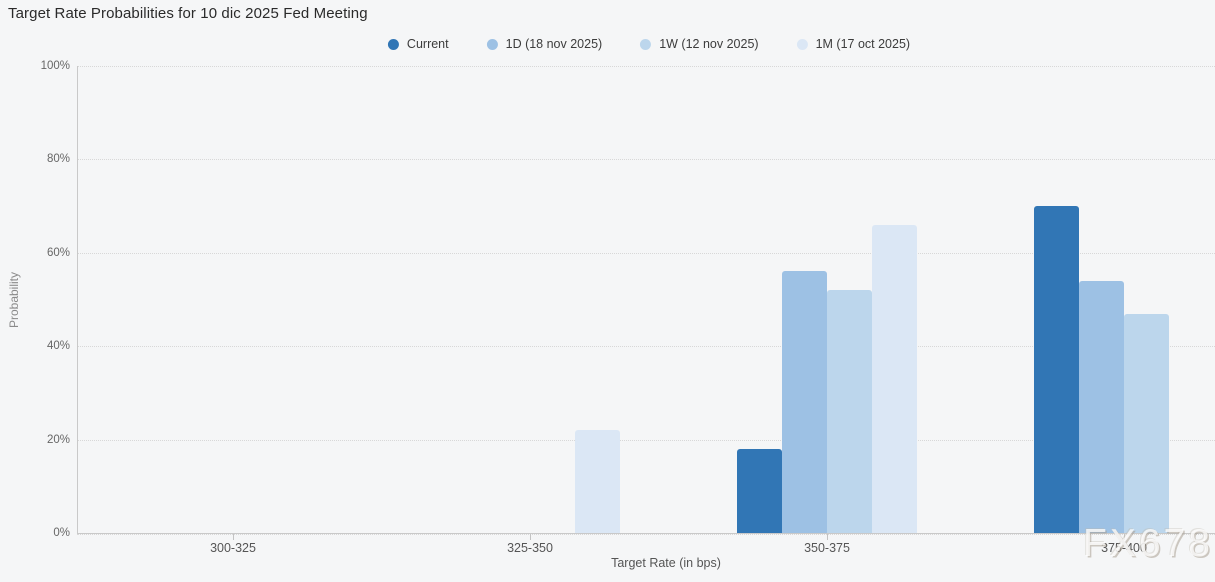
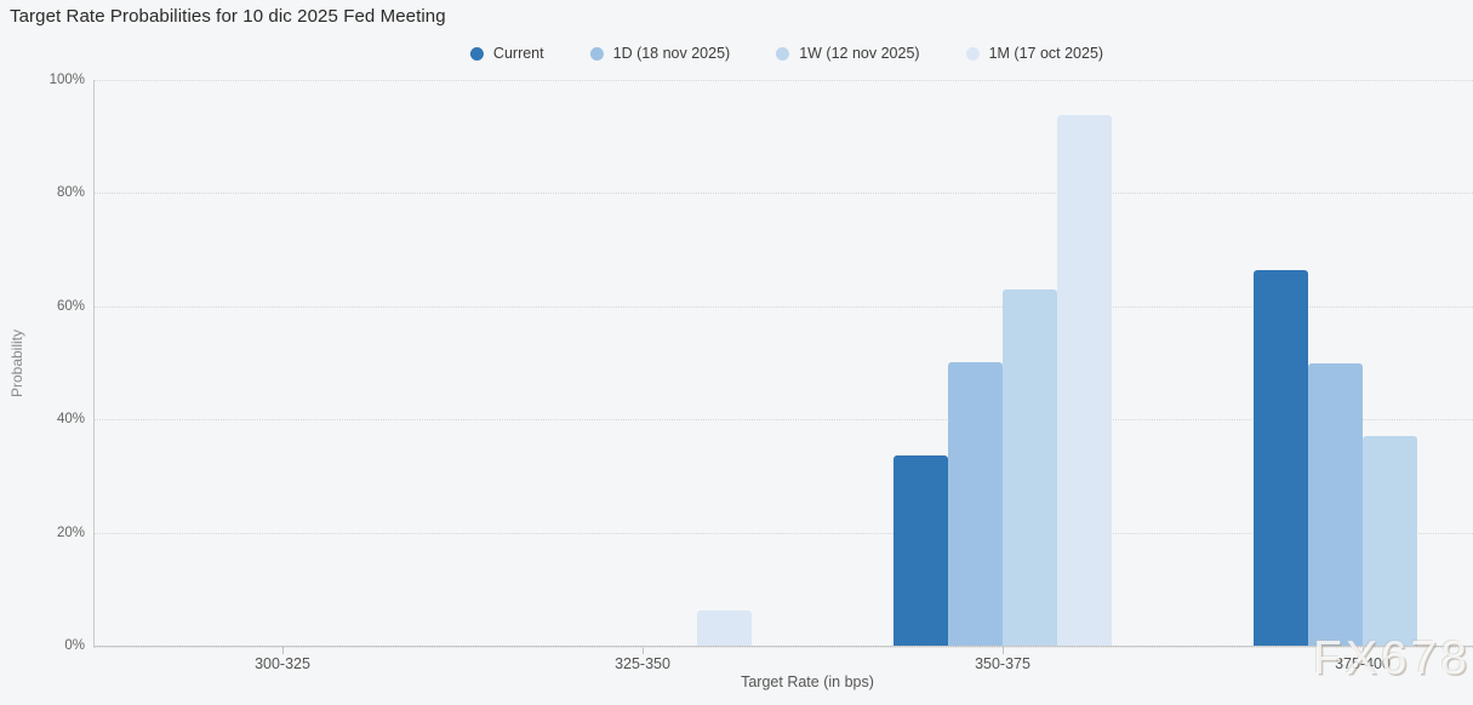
1M (17 oct 2025)/325-350: 22% -> 6%
Current/350-375: 18% -> 34%
1D (18 nov 2025)/350-375: 56% -> 50%
1W (12 nov 2025)/350-375: 52% -> 63%
1M (17 oct 2025)/350-375: 66% -> 94%
Current/375-400: 70% -> 66%
1D (18 nov 2025)/375-400: 54% -> 50%
1W (12 nov 2025)/375-400: 47% -> 37%
